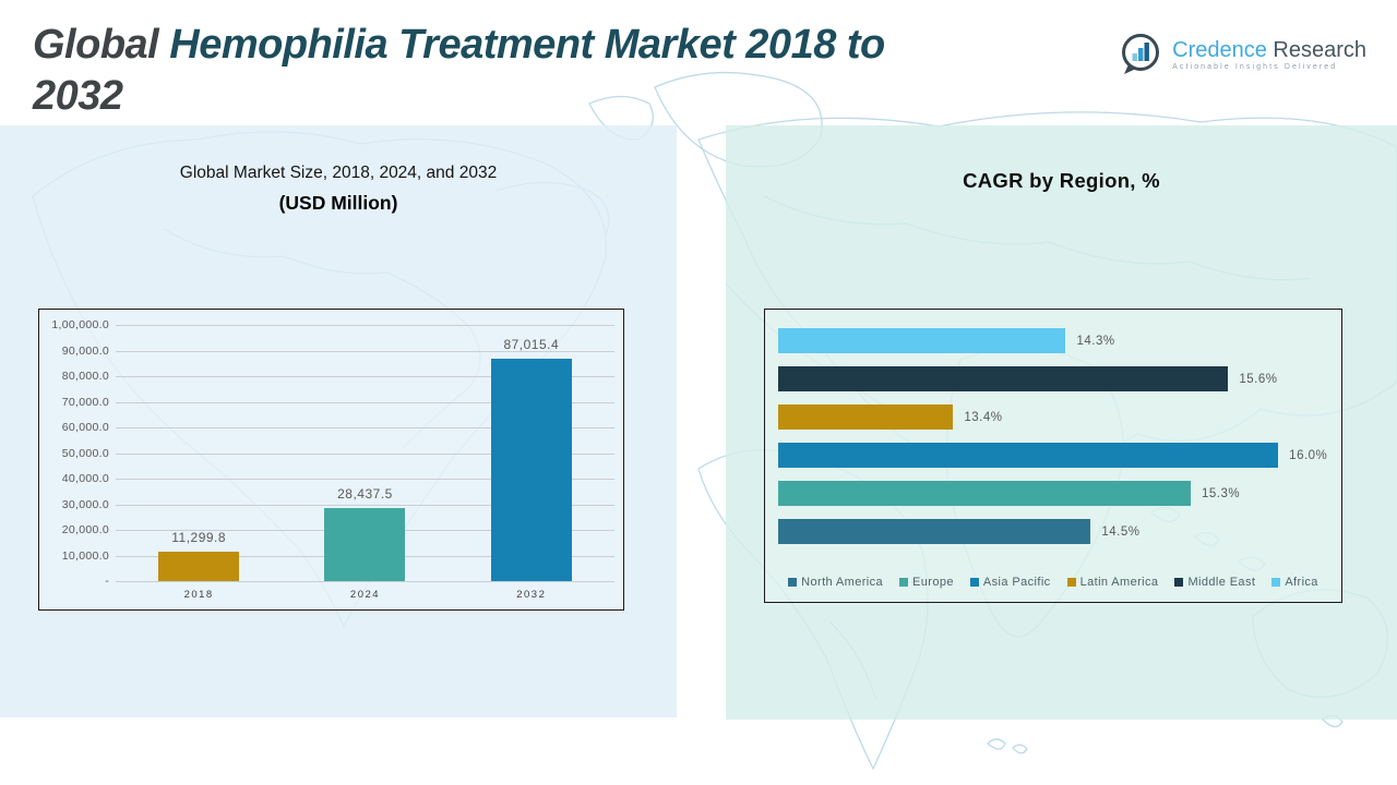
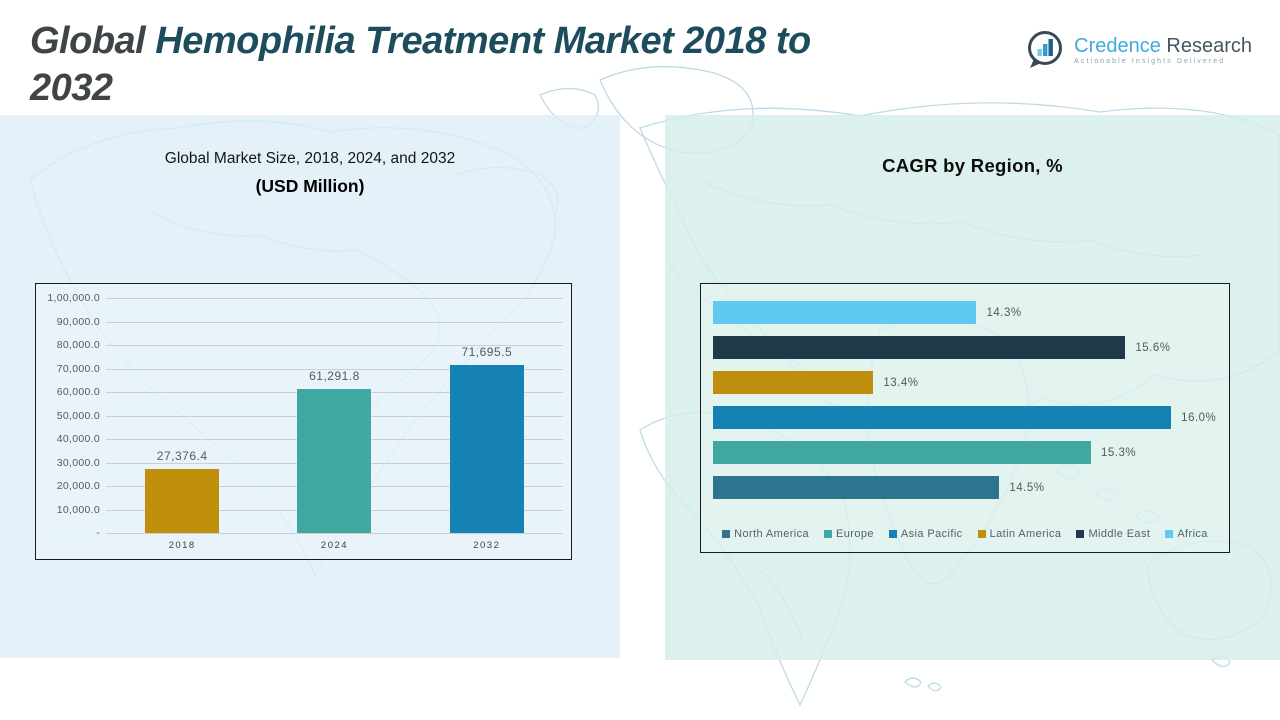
Global Market Size, 2018, 2024, and 2032/2018: 11,299.8 -> 27,376.4
Global Market Size, 2018, 2024, and 2032/2024: 28,437.5 -> 61,291.8
Global Market Size, 2018, 2024, and 2032/2032: 87,015.4 -> 71,695.5
